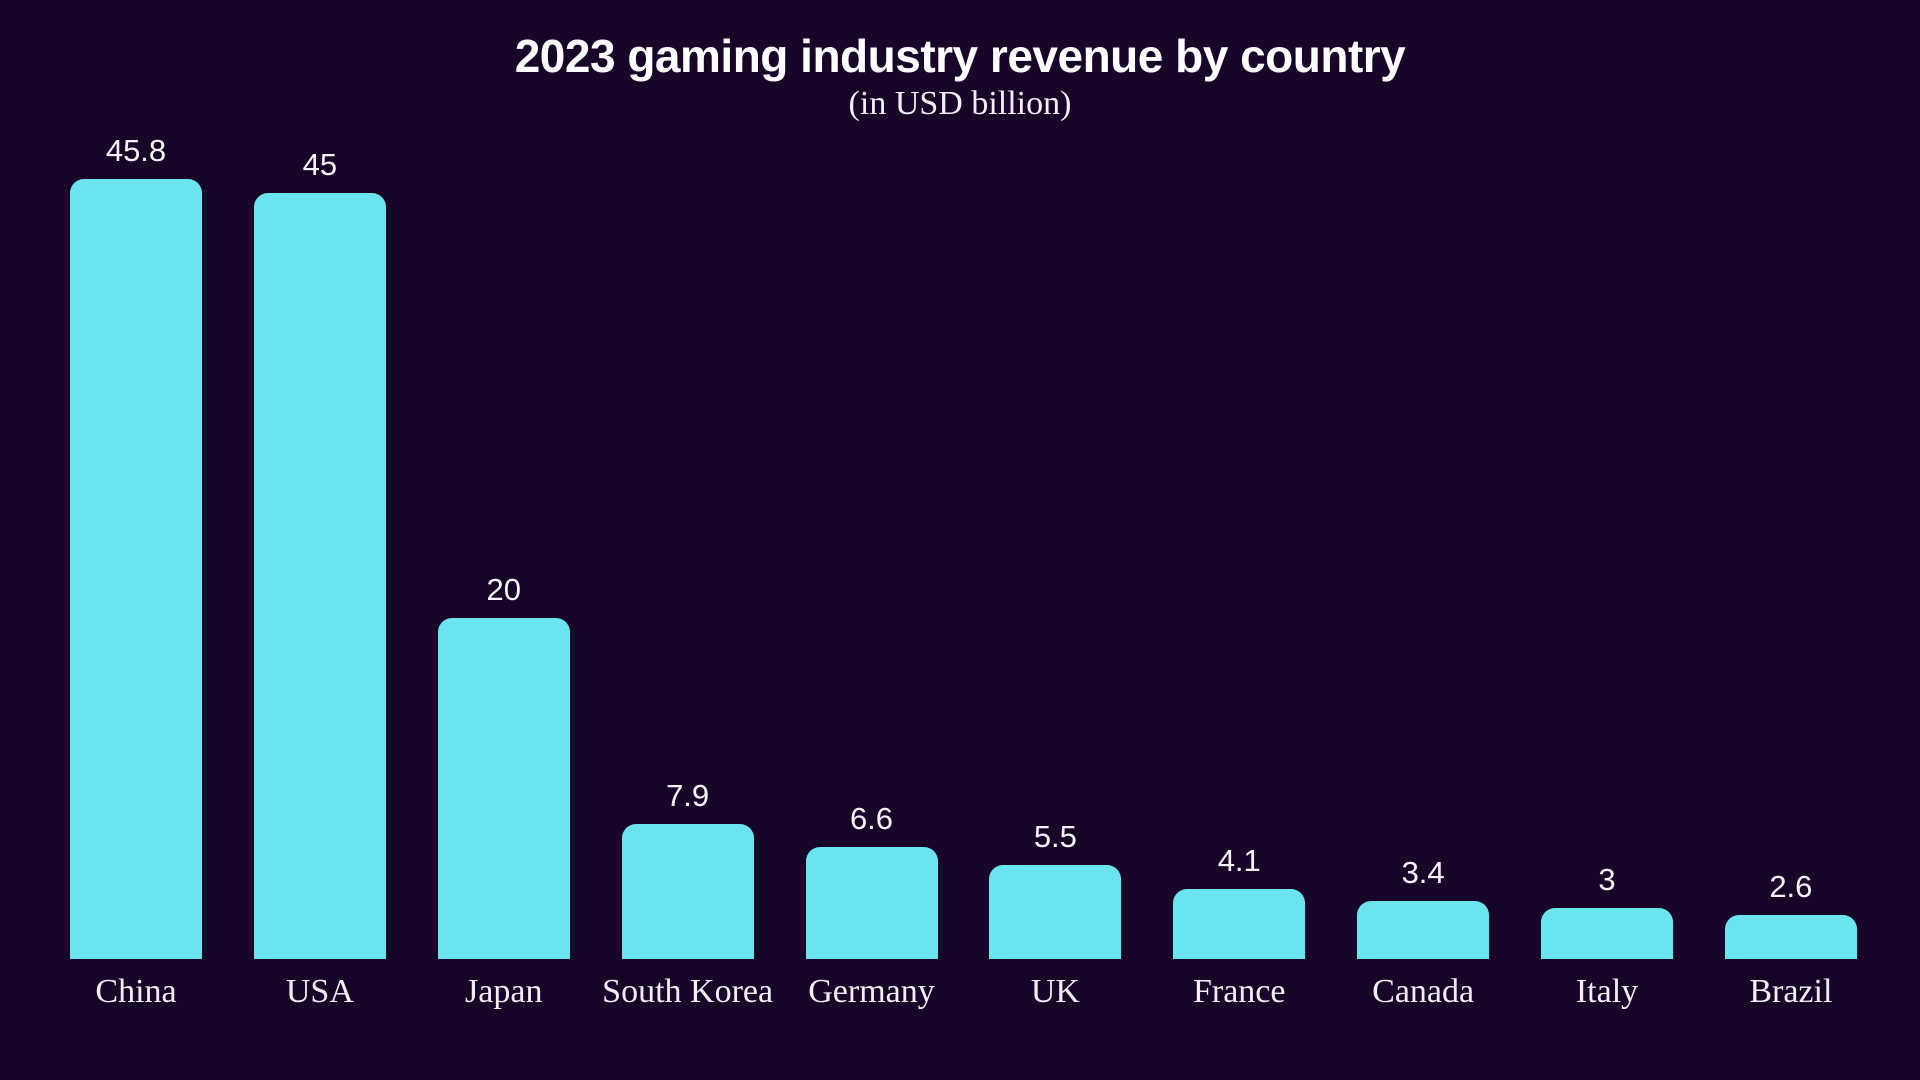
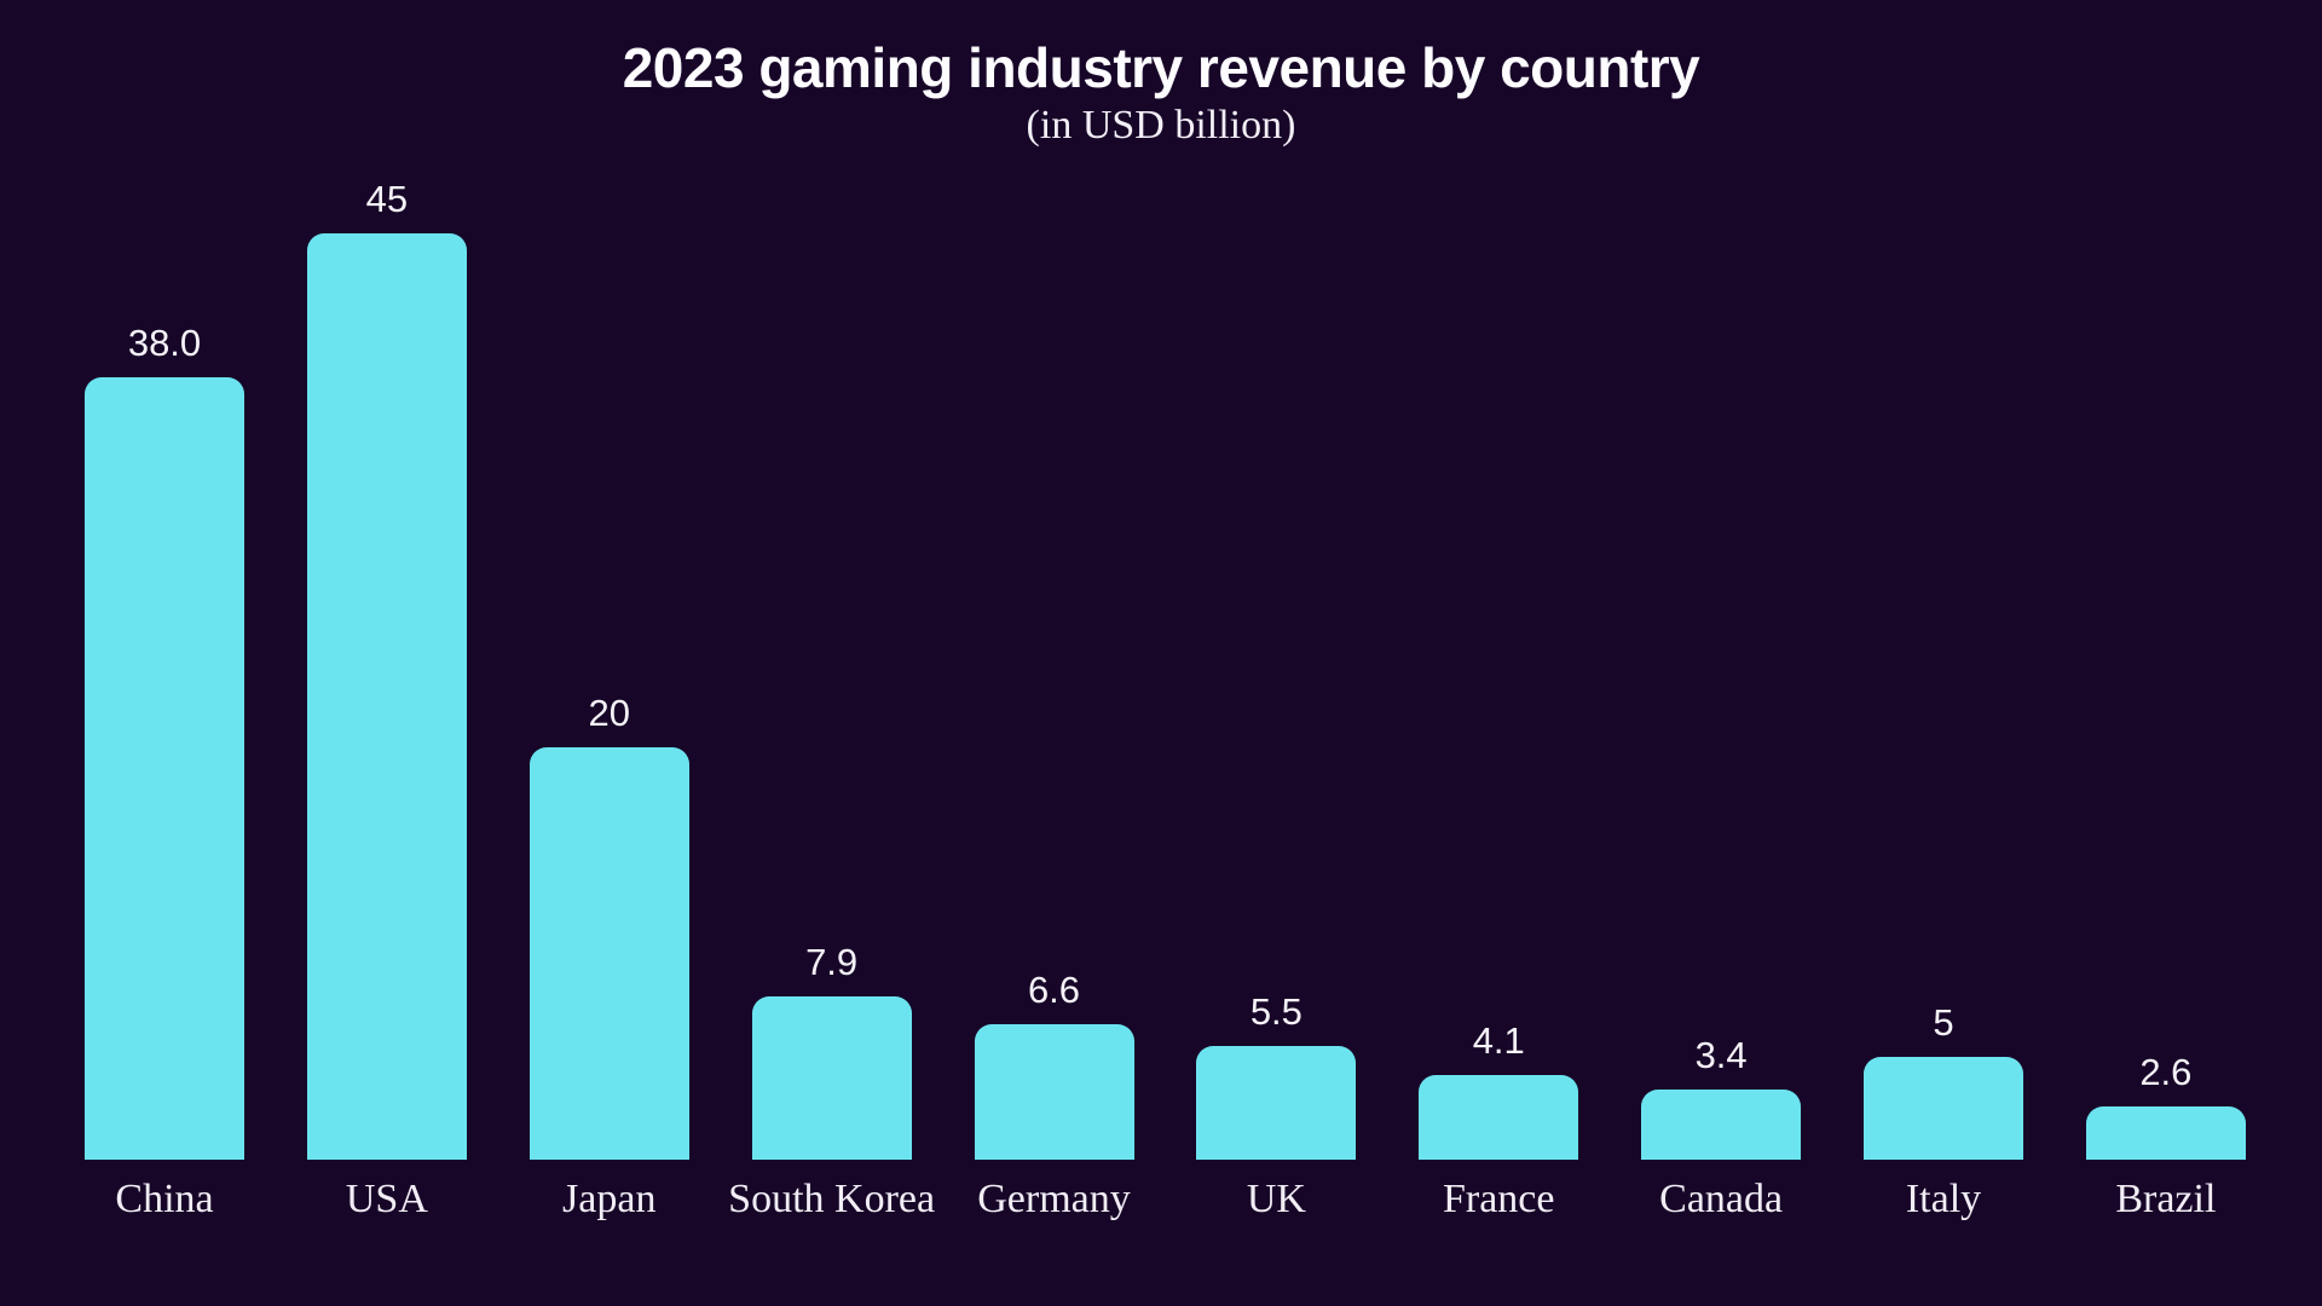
China: 45.8 -> 38.0
Italy: 3 -> 5
